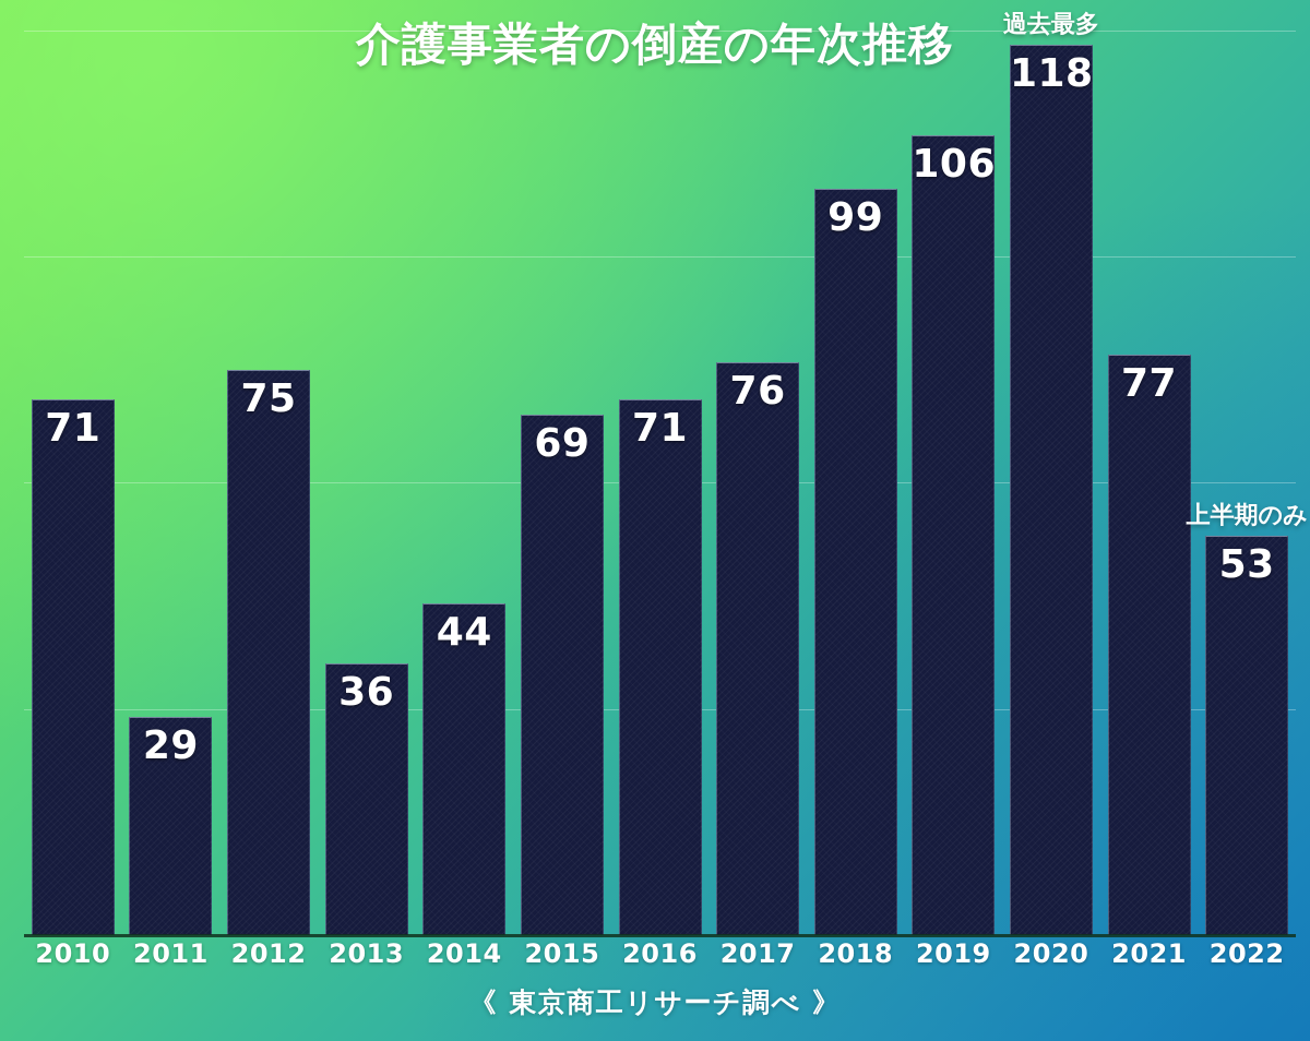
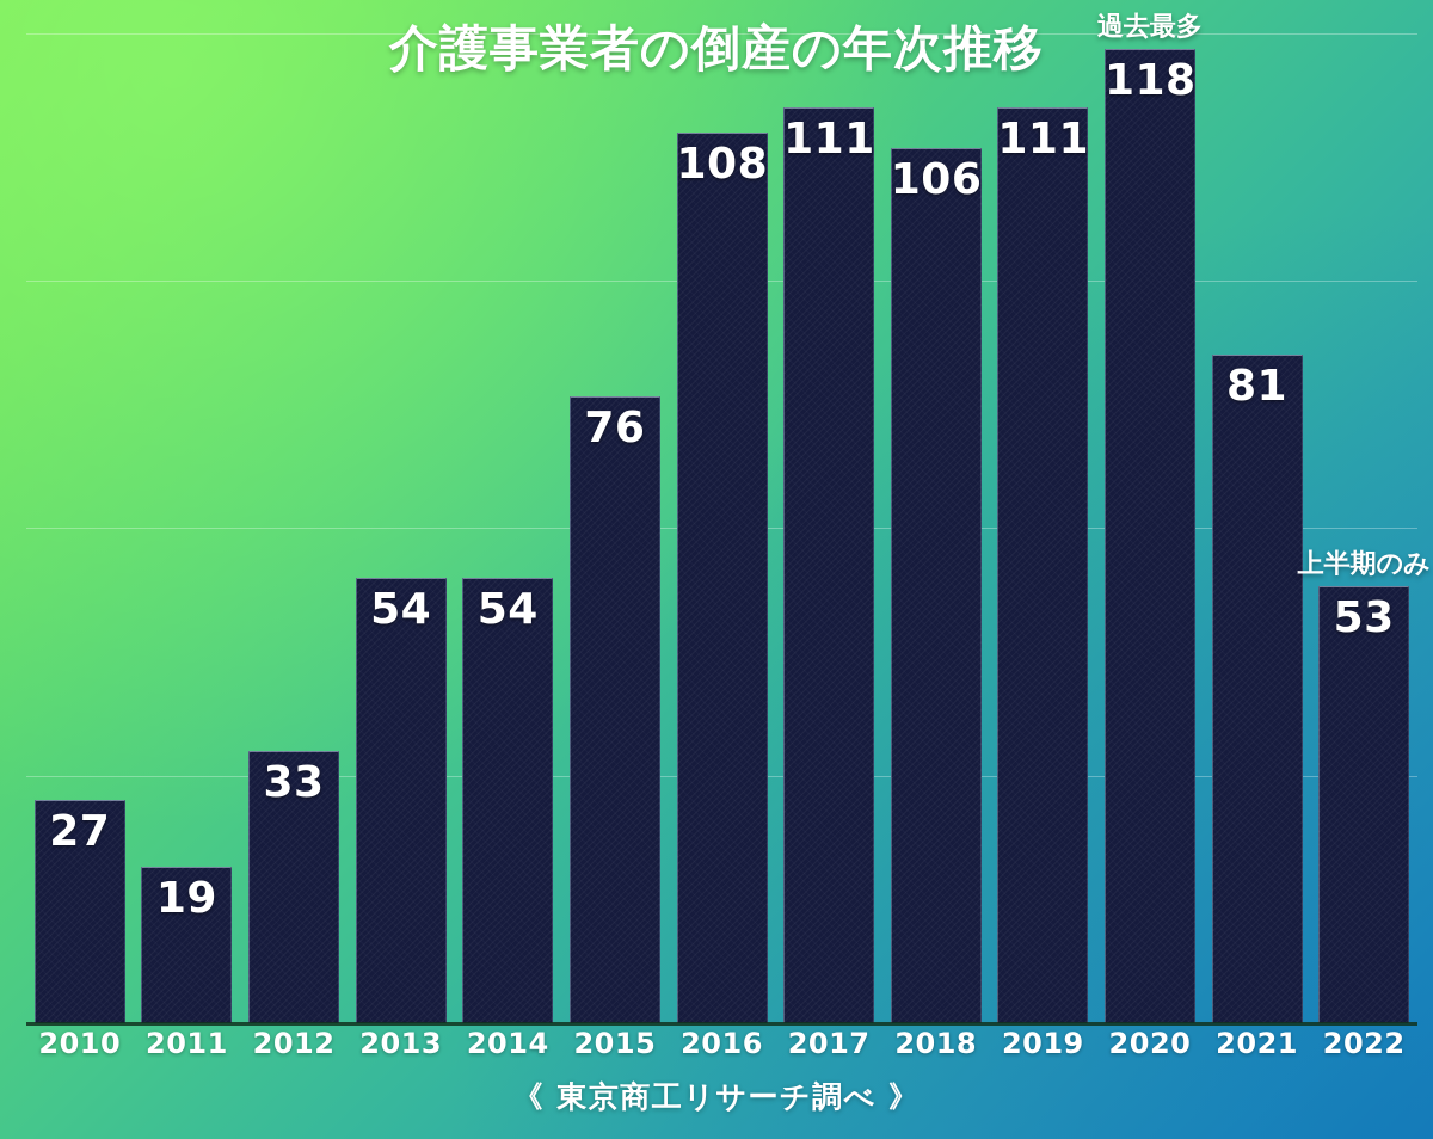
2010: 71 -> 27
2011: 29 -> 19
2012: 75 -> 33
2013: 36 -> 54
2014: 44 -> 54
2015: 69 -> 76
2016: 71 -> 108
2017: 76 -> 111
2018: 99 -> 106
2019: 106 -> 111
2021: 77 -> 81
